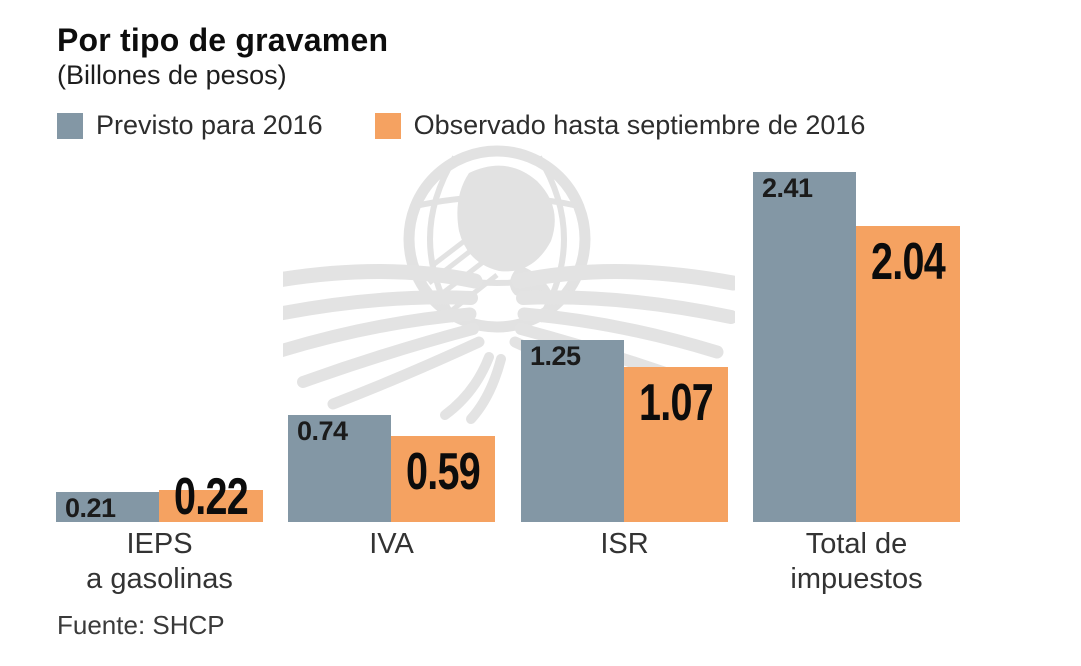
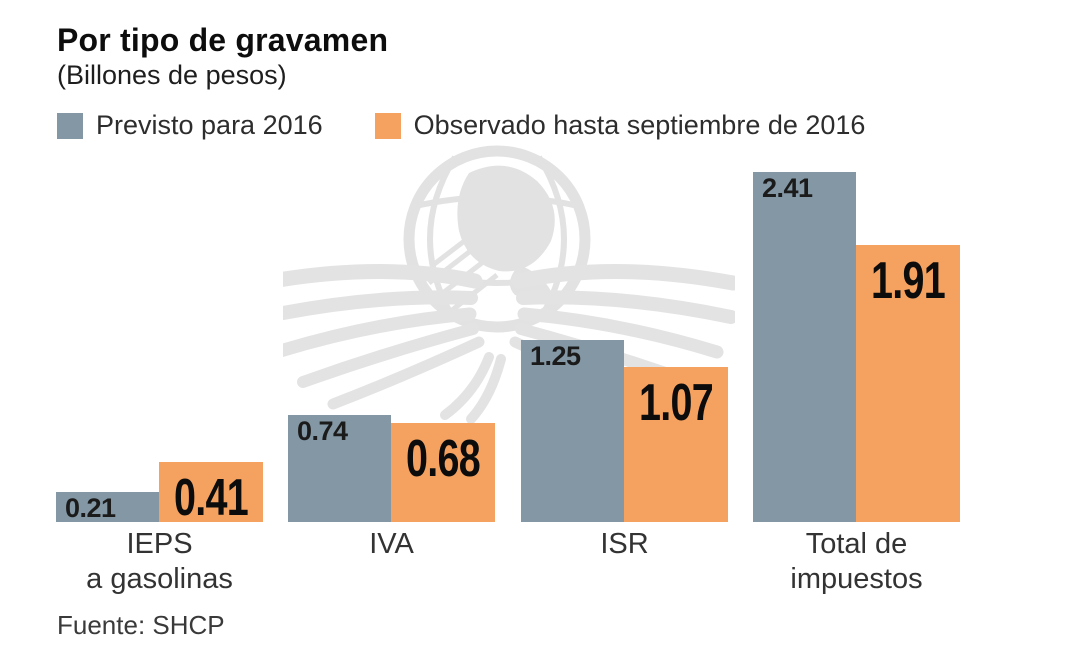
Observado hasta septiembre de 2016/IEPS a gasolinas: 0.22 -> 0.41
Observado hasta septiembre de 2016/IVA: 0.59 -> 0.68
Observado hasta septiembre de 2016/Total de impuestos: 2.04 -> 1.91
